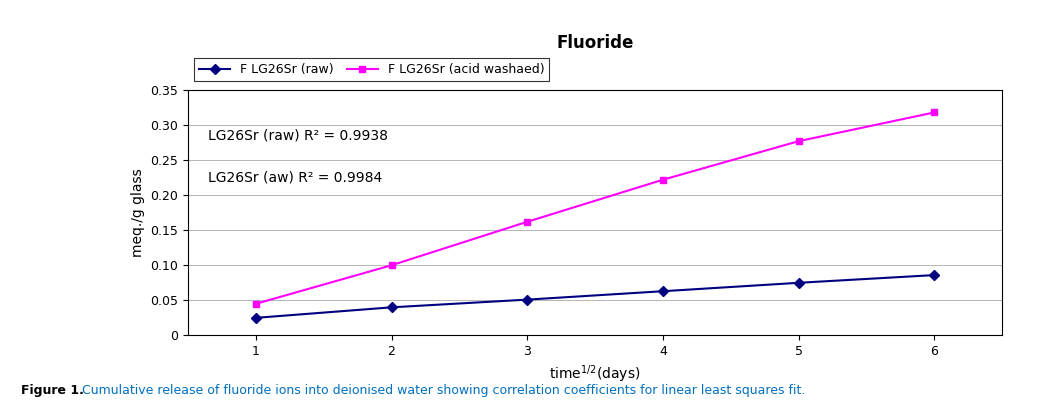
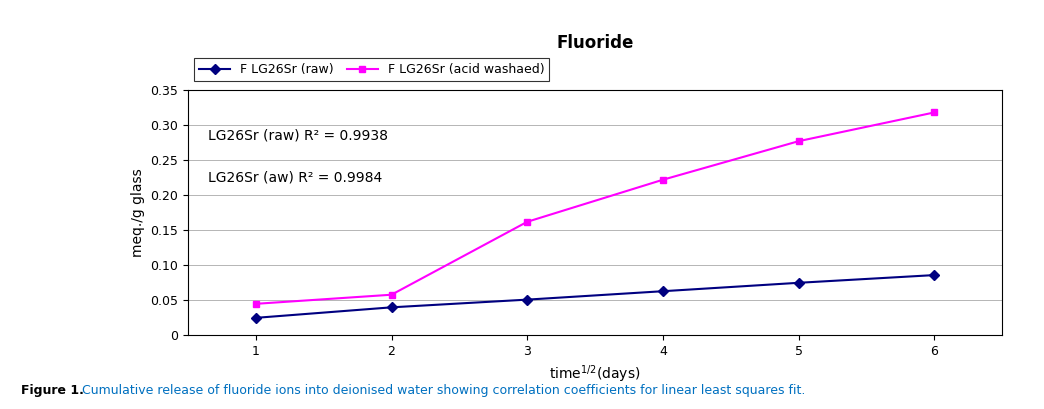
F LG26Sr (acid washaed)/2: 0.100 -> 0.058
